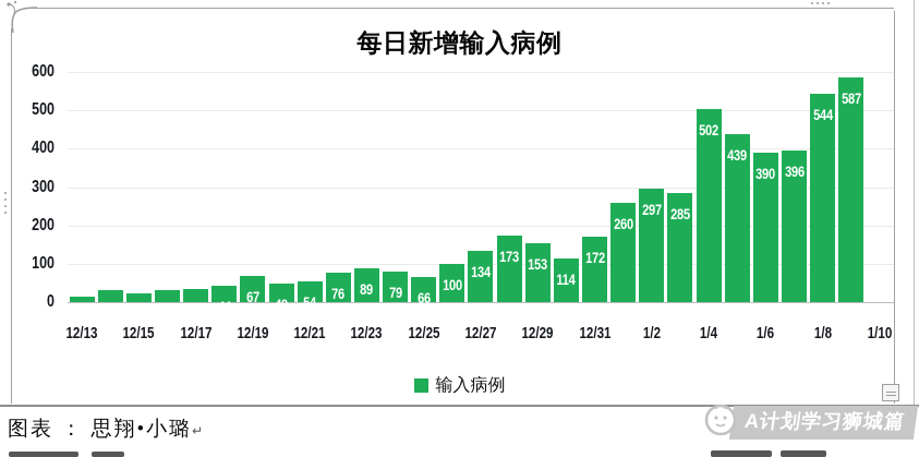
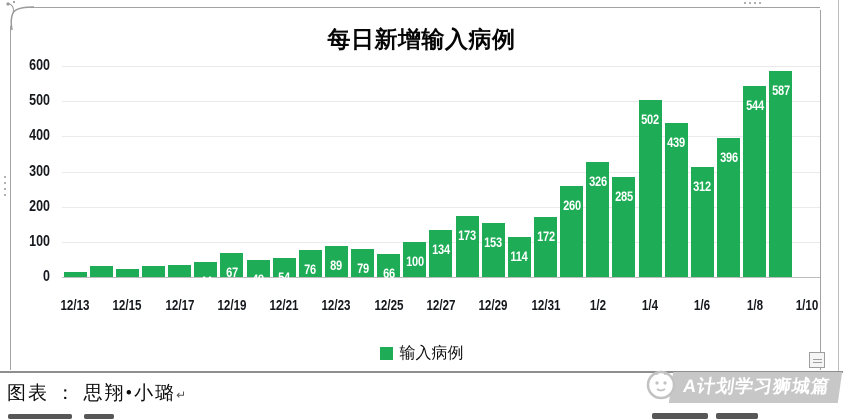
1/2: 297 -> 326
1/6: 390 -> 312
